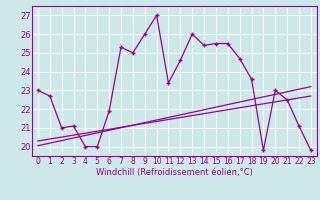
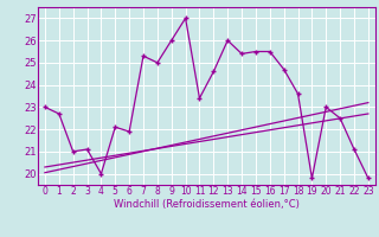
5: 20.0 -> 22.1
